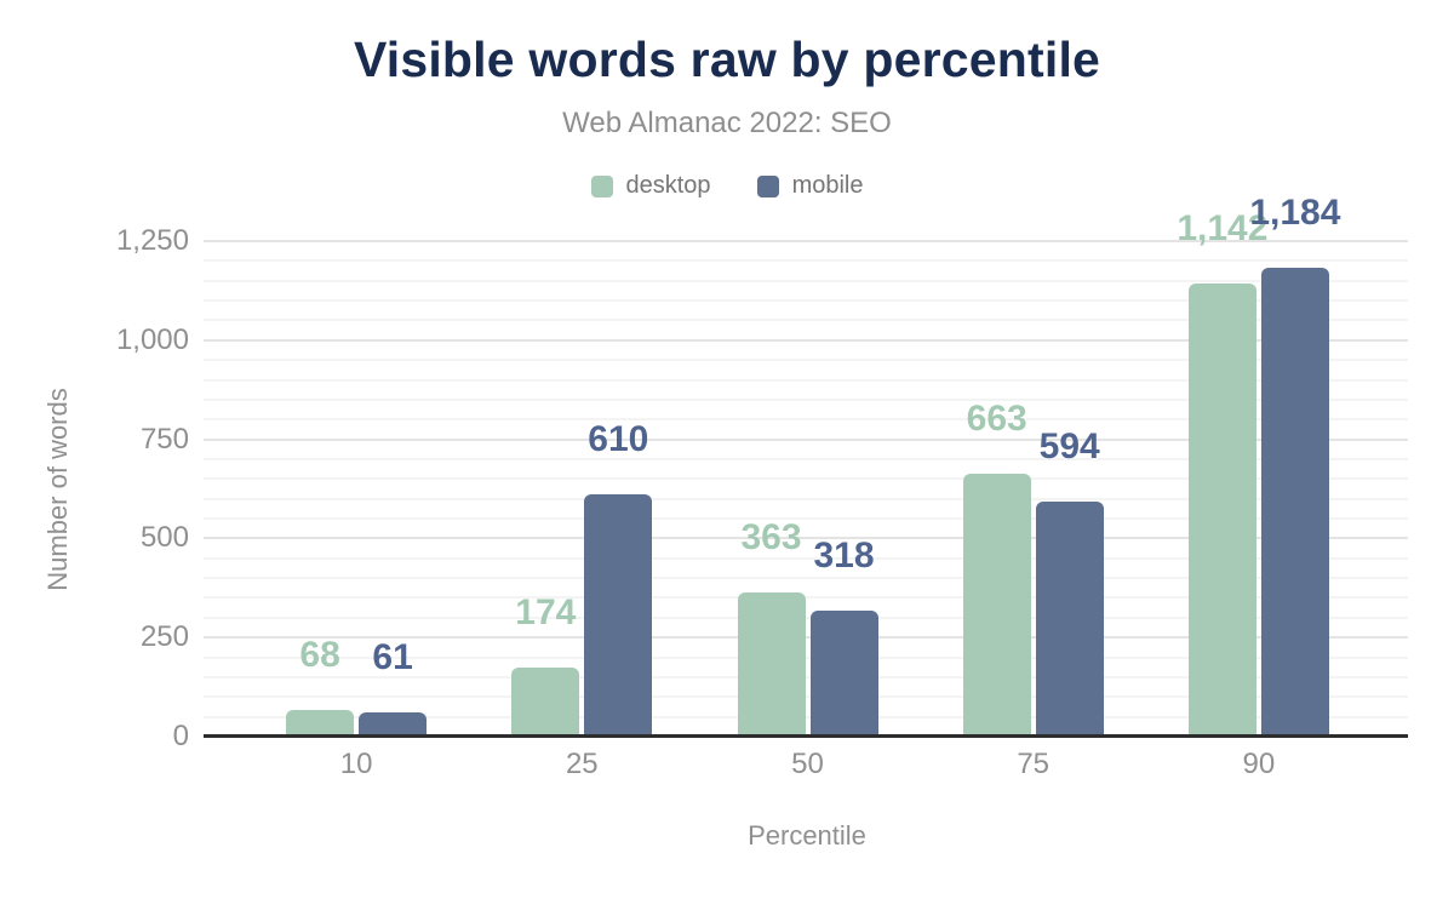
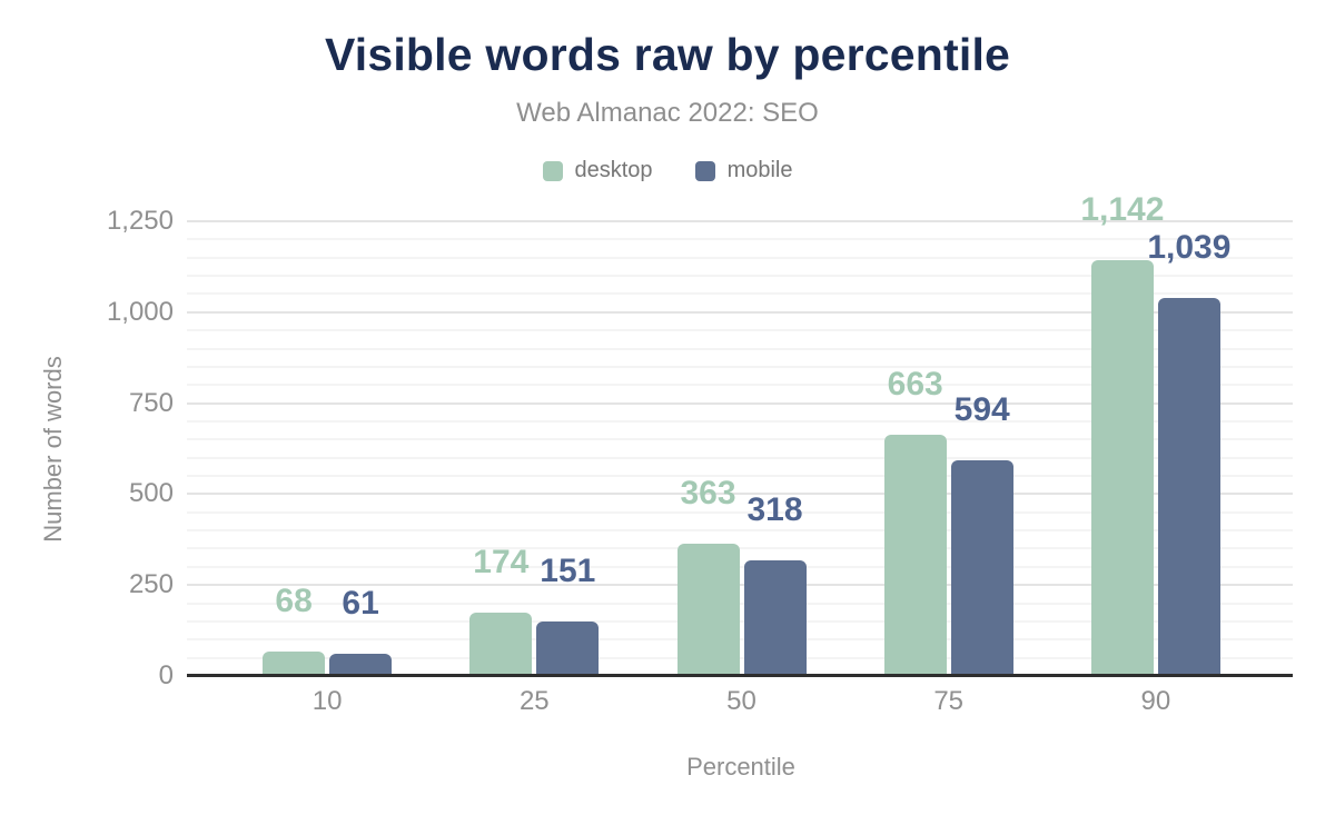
mobile/25: 610 -> 151
mobile/90: 1,184 -> 1,039
